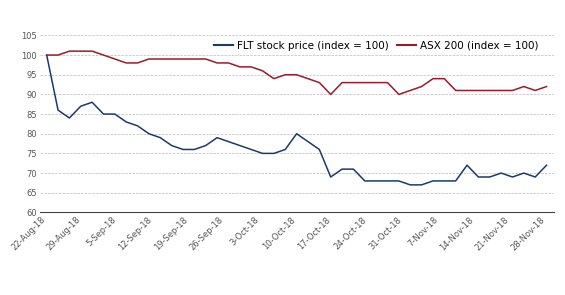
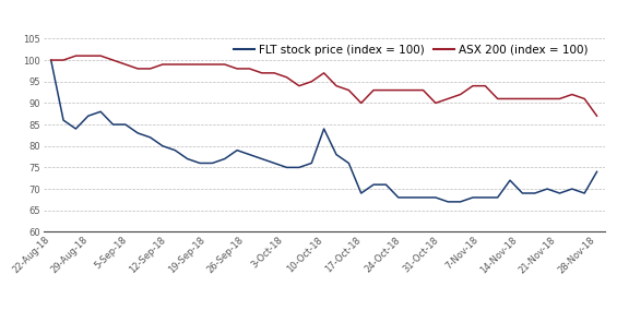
FLT stock price (index = 100)/10-Oct-18: 80 -> 84
ASX 200 (index = 100)/10-Oct-18: 95 -> 97
FLT stock price (index = 100)/28-Nov-18: 72 -> 74
ASX 200 (index = 100)/28-Nov-18: 92 -> 87
